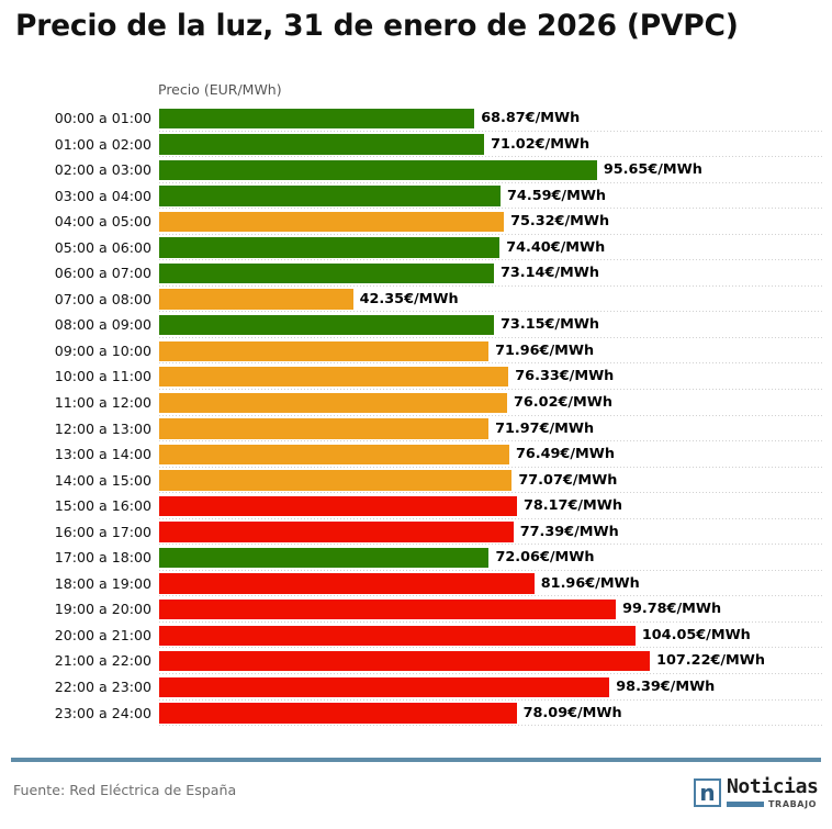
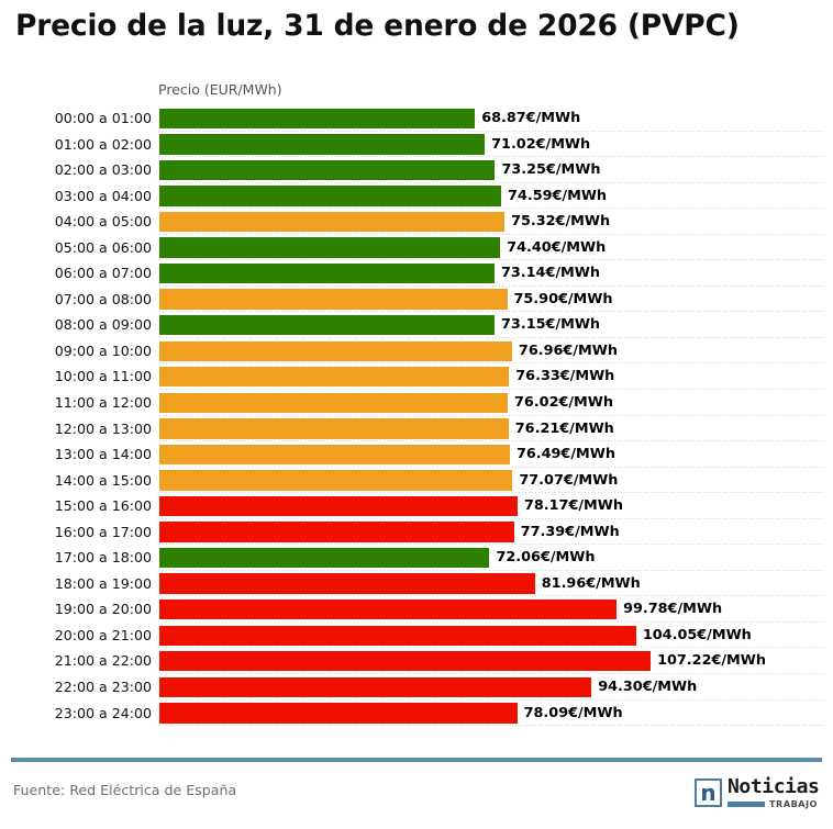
02:00 a 03:00: 95.65 -> 73.25
07:00 a 08:00: 42.35 -> 75.90
09:00 a 10:00: 71.96 -> 76.96
12:00 a 13:00: 71.97 -> 76.21
22:00 a 23:00: 98.39 -> 94.30
